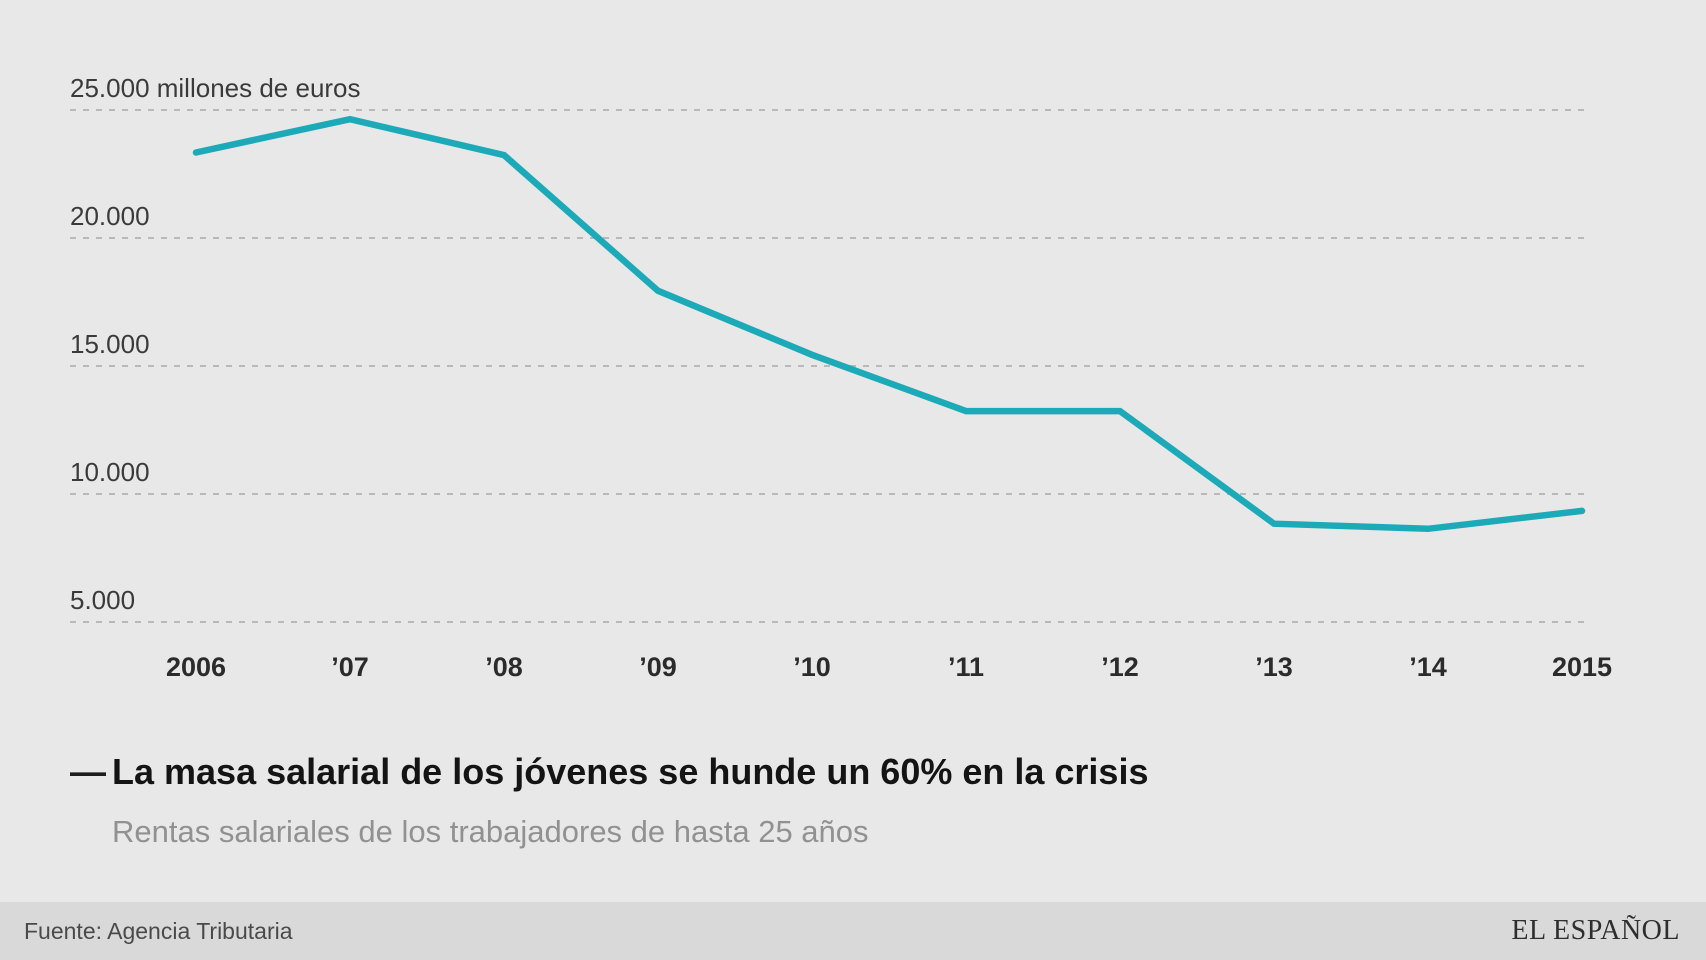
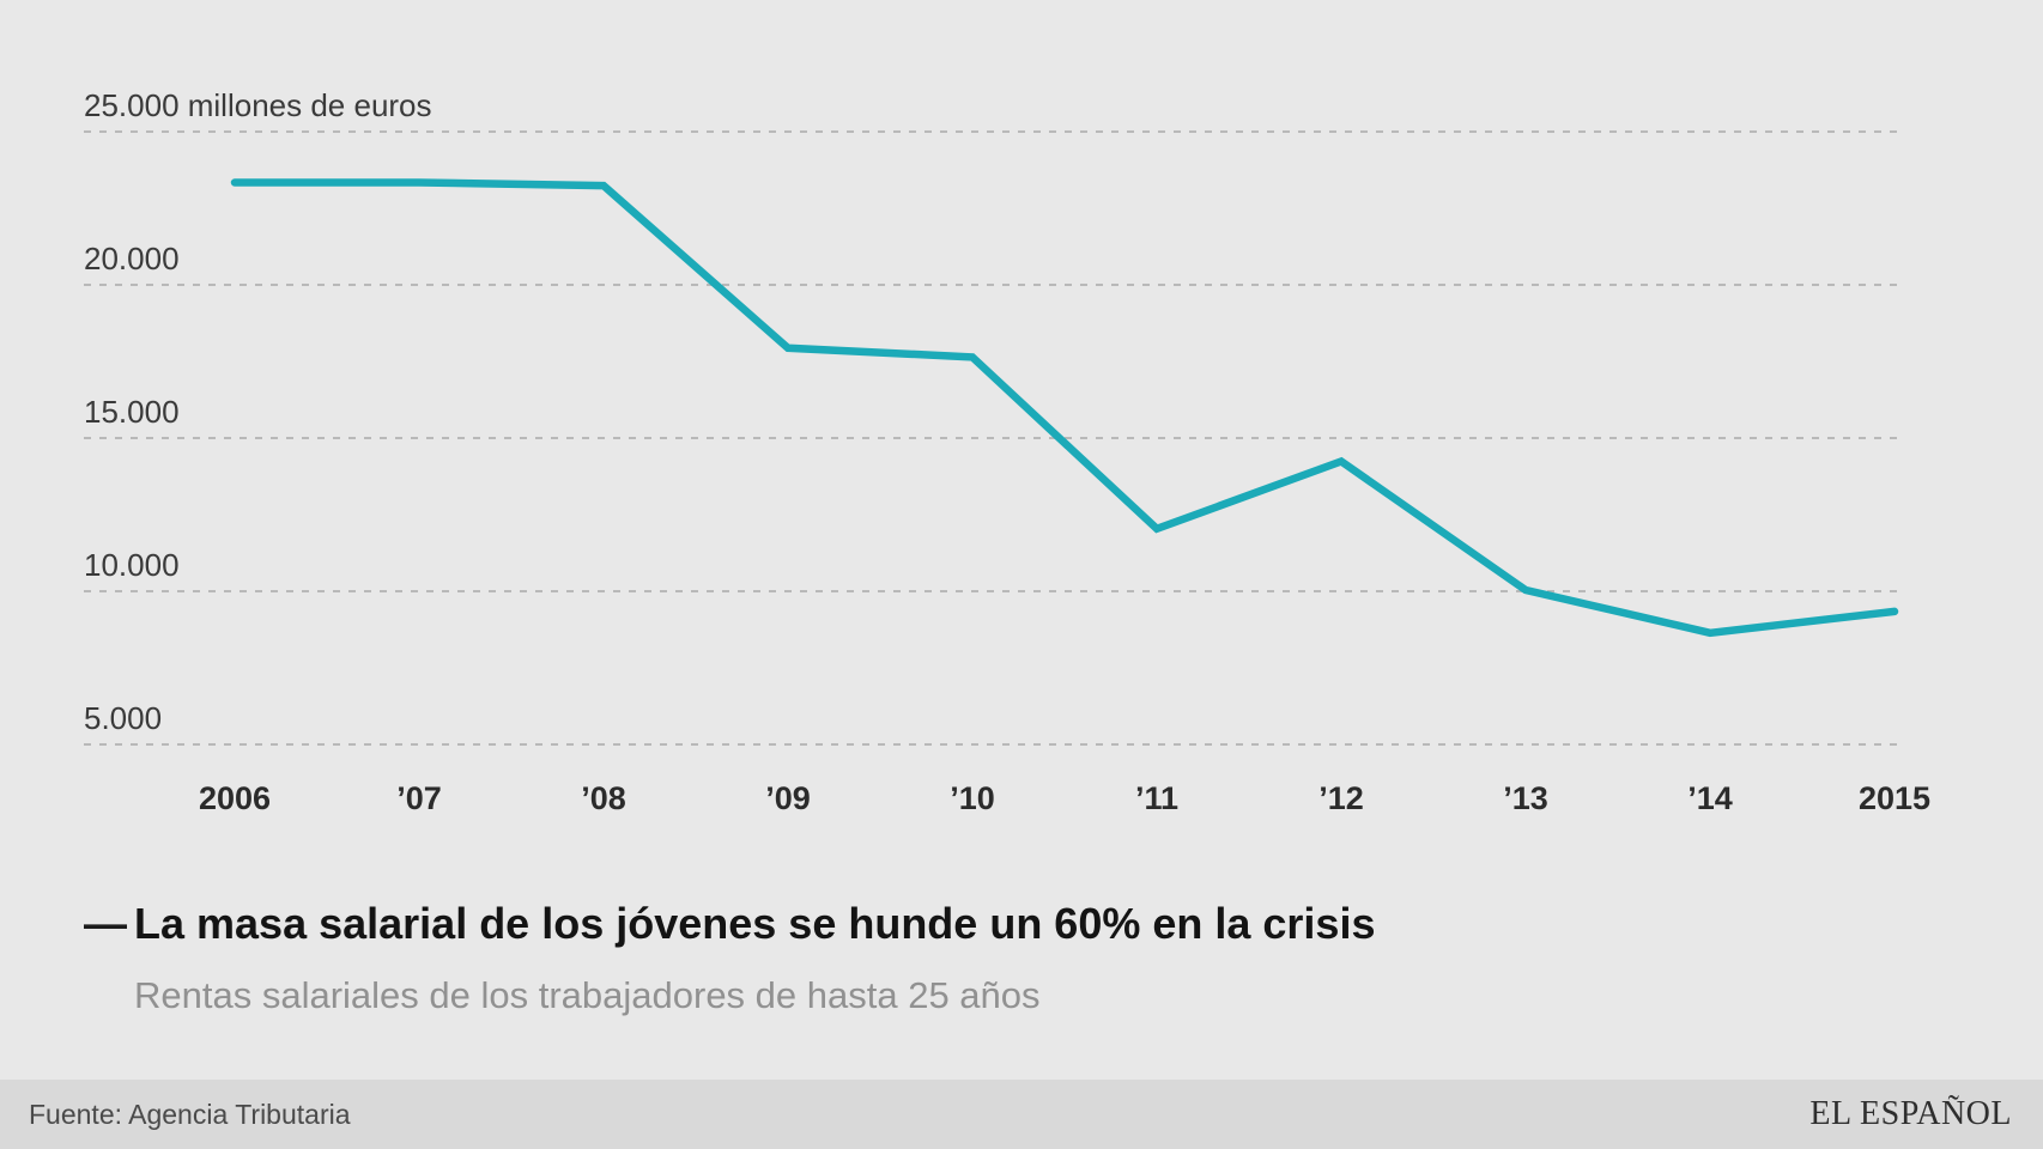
’07: 24600 -> 23300
’10: 15400 -> 17600
’11: 13200 -> 12000
’12: 13200 -> 14200
’13: 8800 -> 10000
